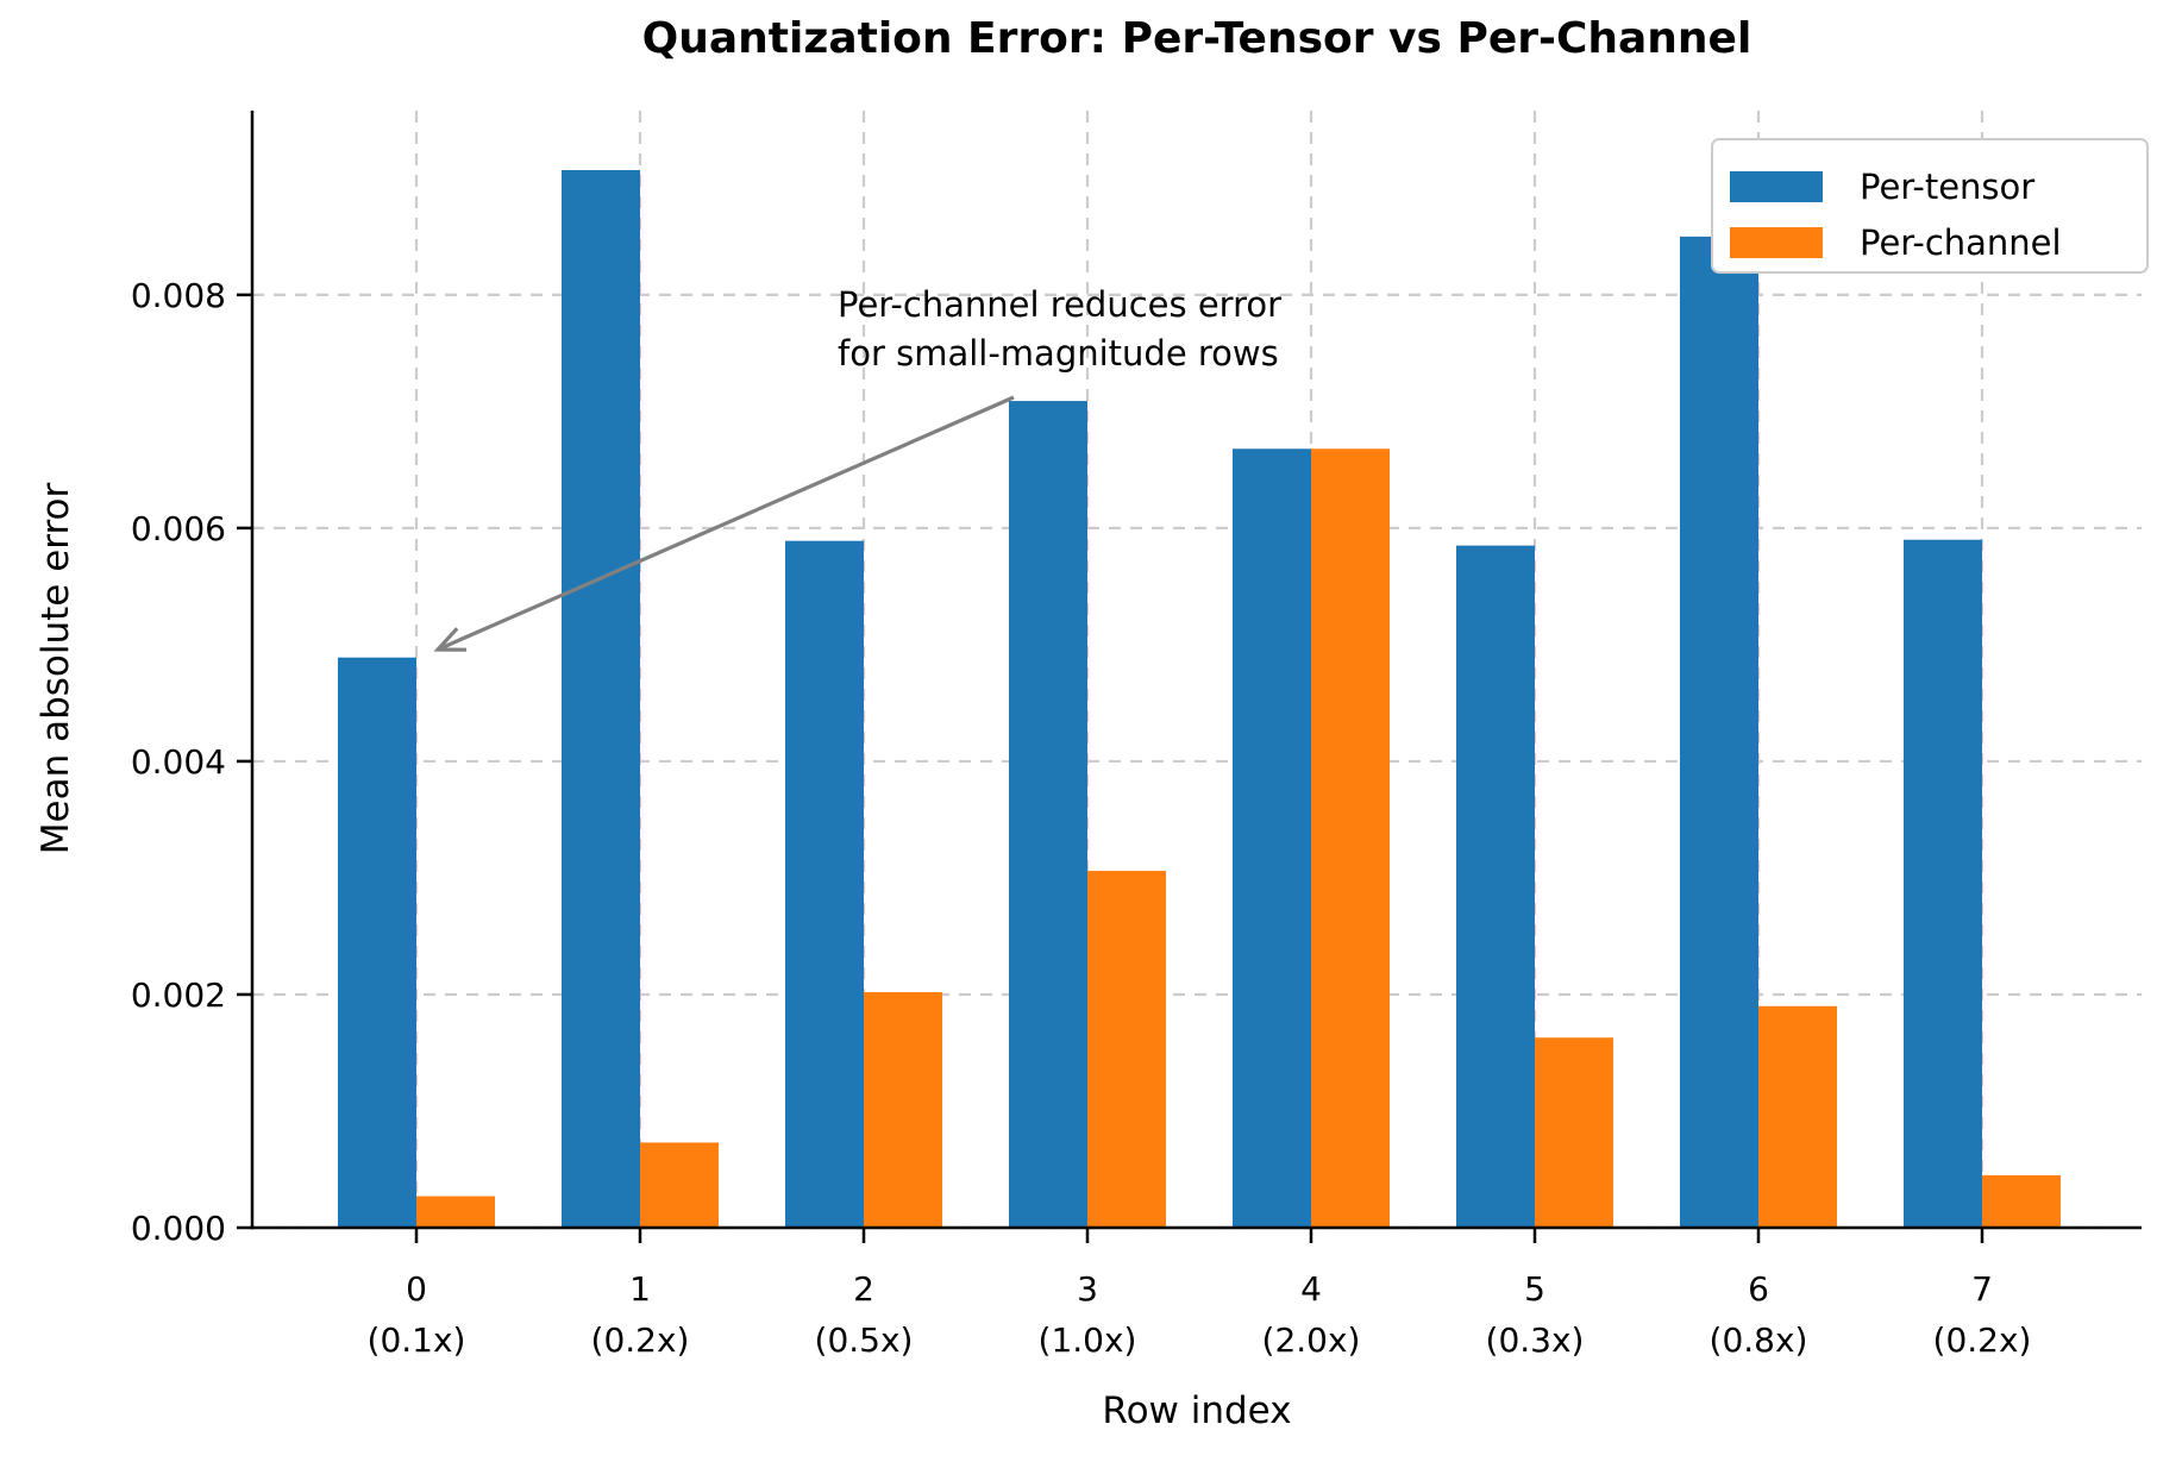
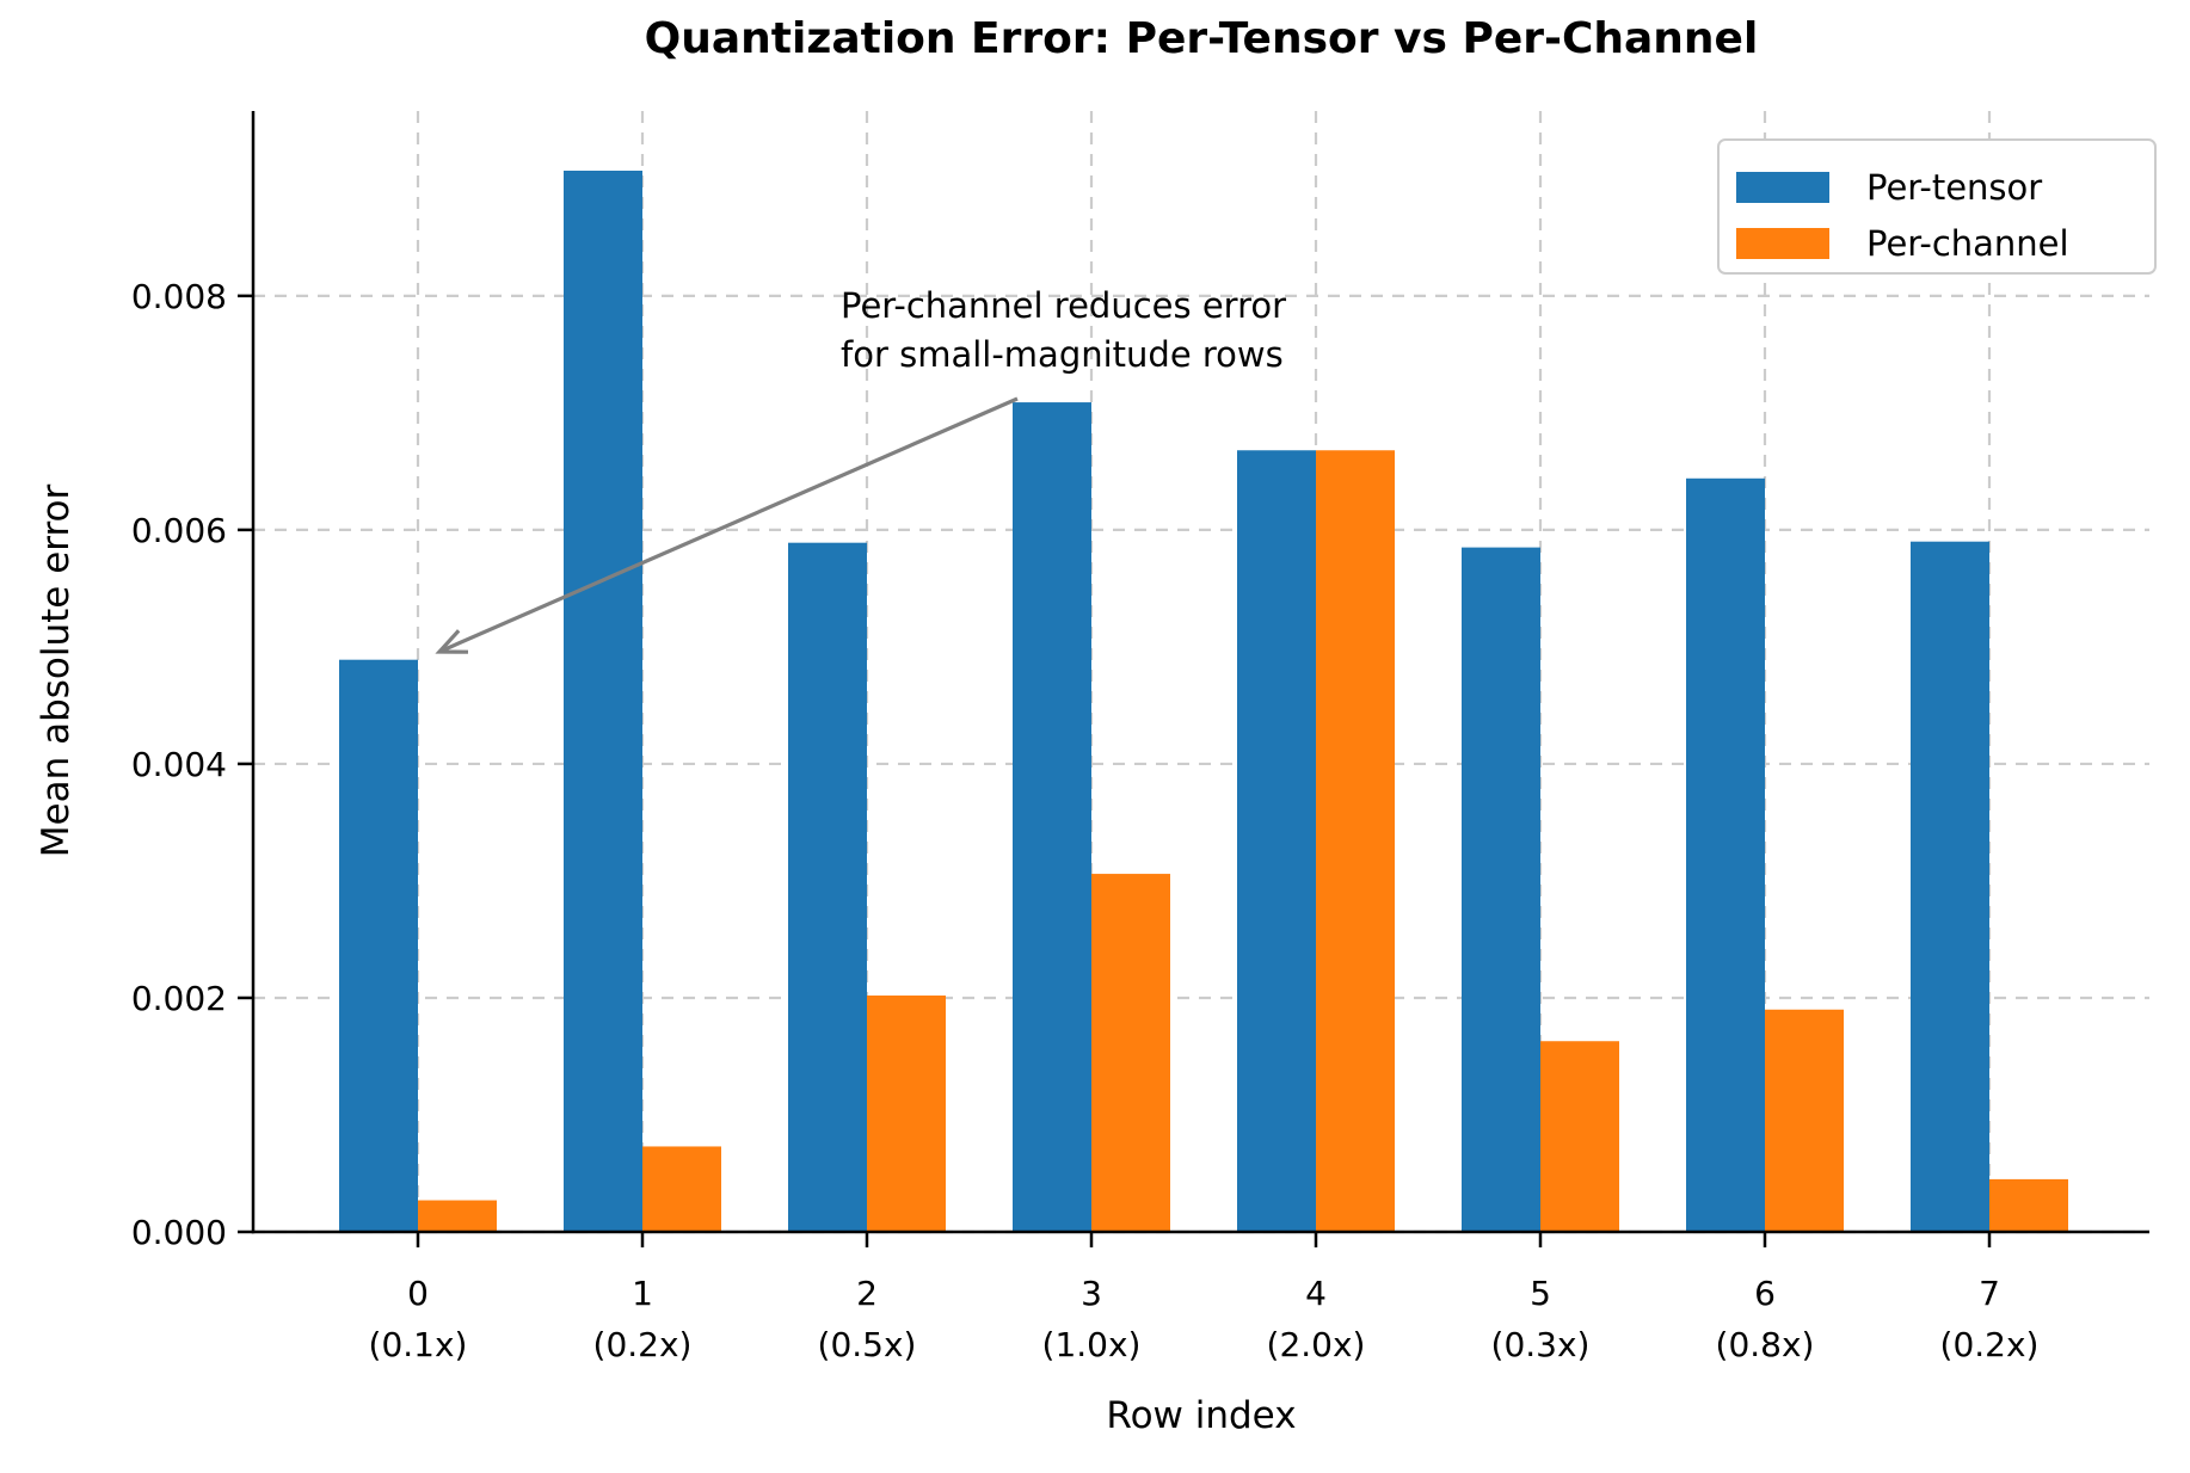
Per-tensor/6: 0.0085 -> 0.0064
